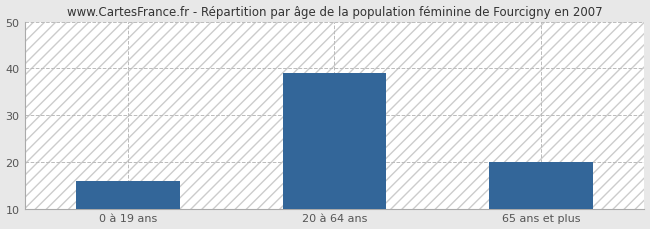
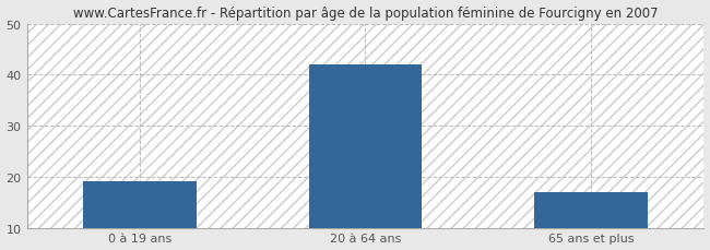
0 à 19 ans: 16 -> 19
20 à 64 ans: 39 -> 42
65 ans et plus: 20 -> 17
